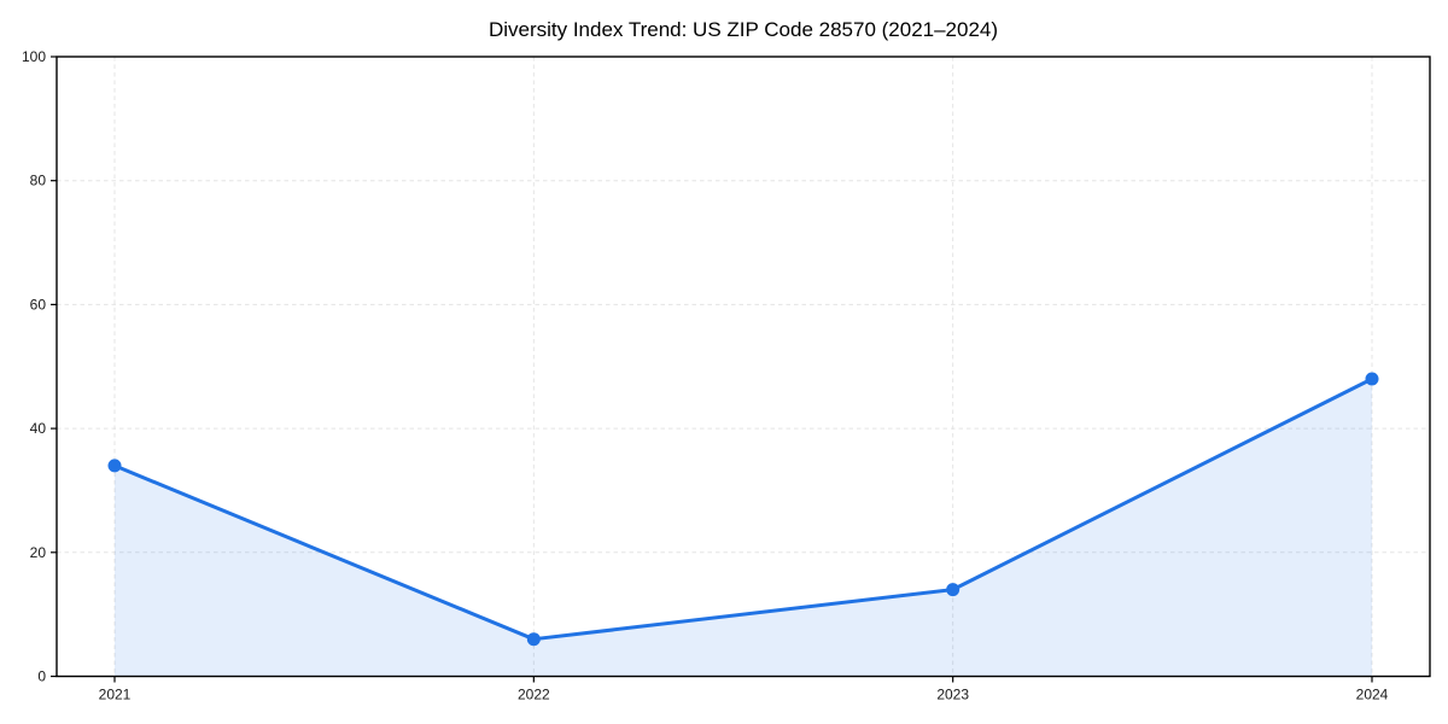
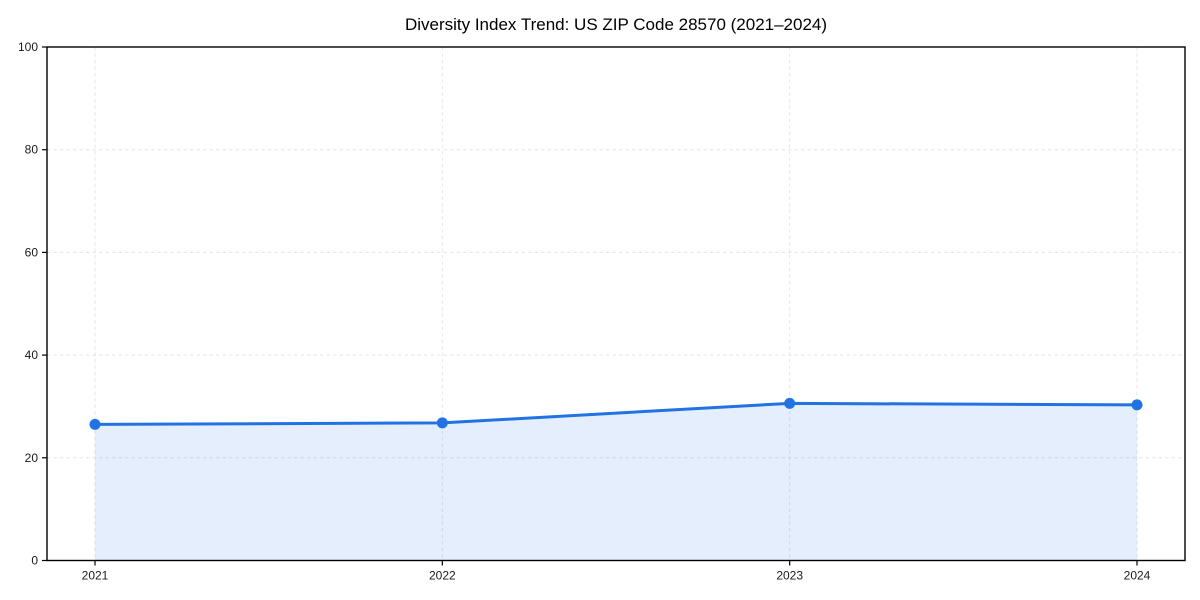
2021: 34 -> 26
2022: 6 -> 27
2023: 14 -> 31
2024: 48 -> 30
